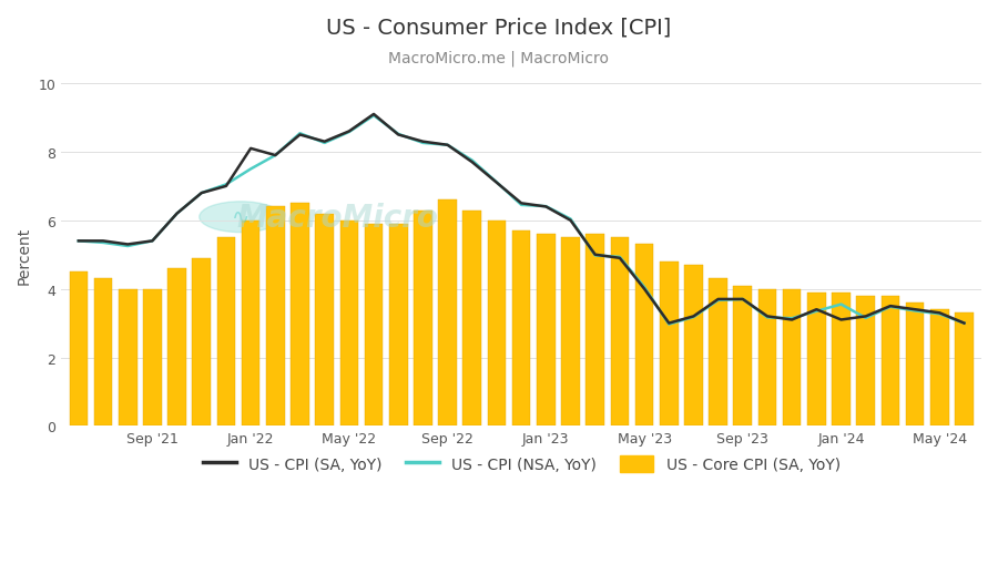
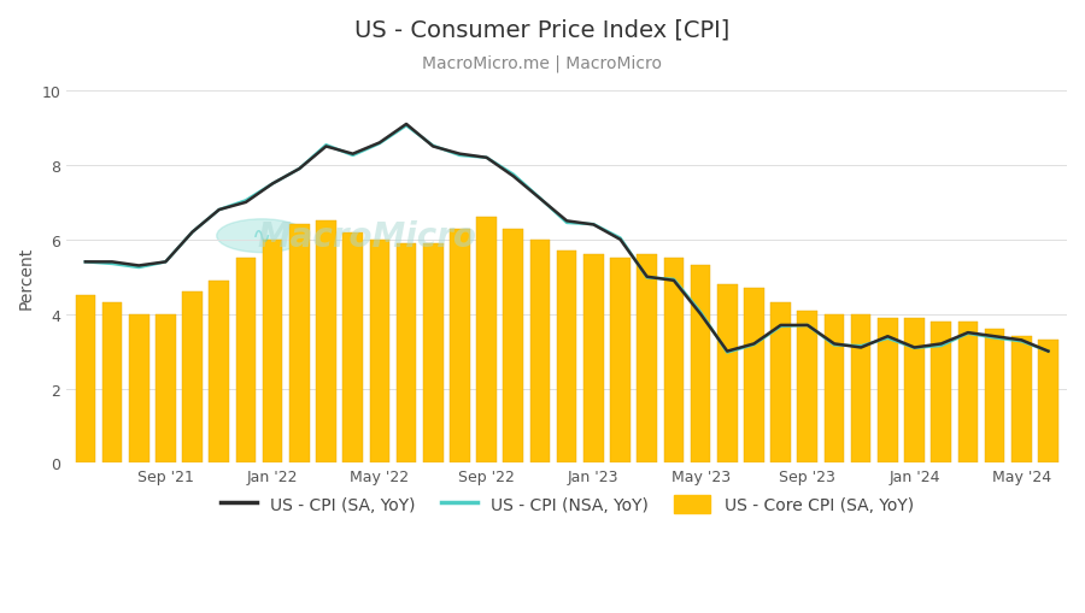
US - CPI (SA, YoY)/Jan '22: 8.1 -> 7.5
US - CPI (NSA, YoY)/Jan '24: 3.55 -> 3.09
